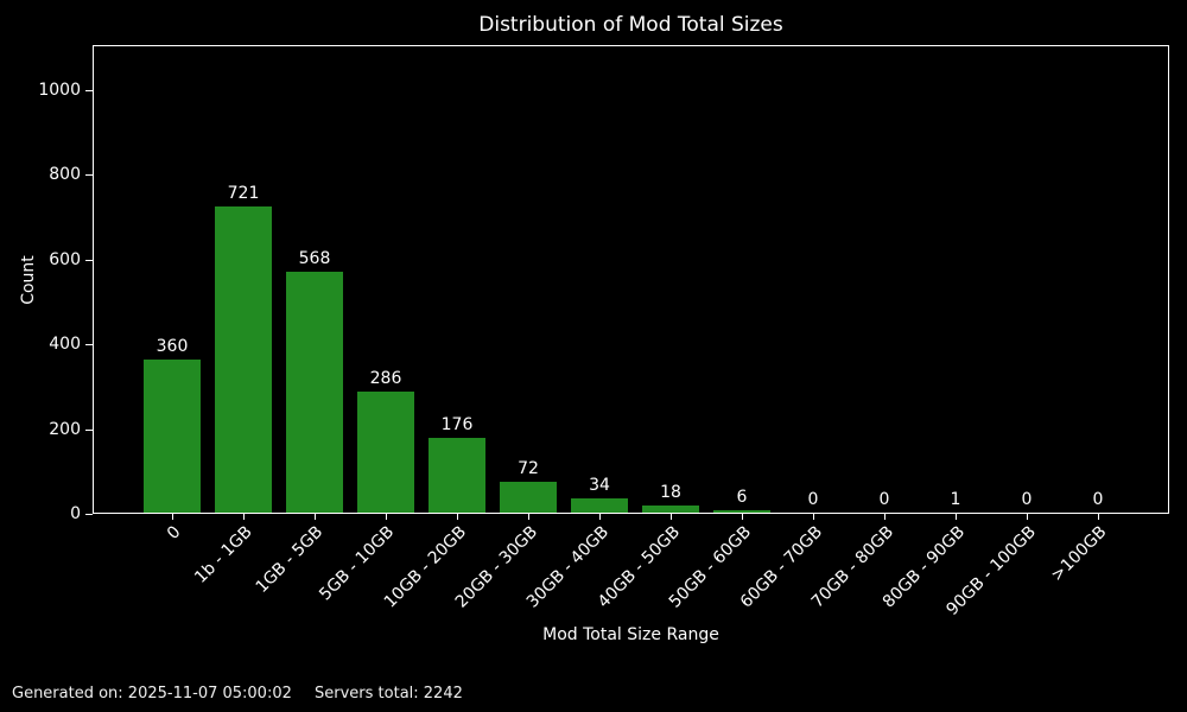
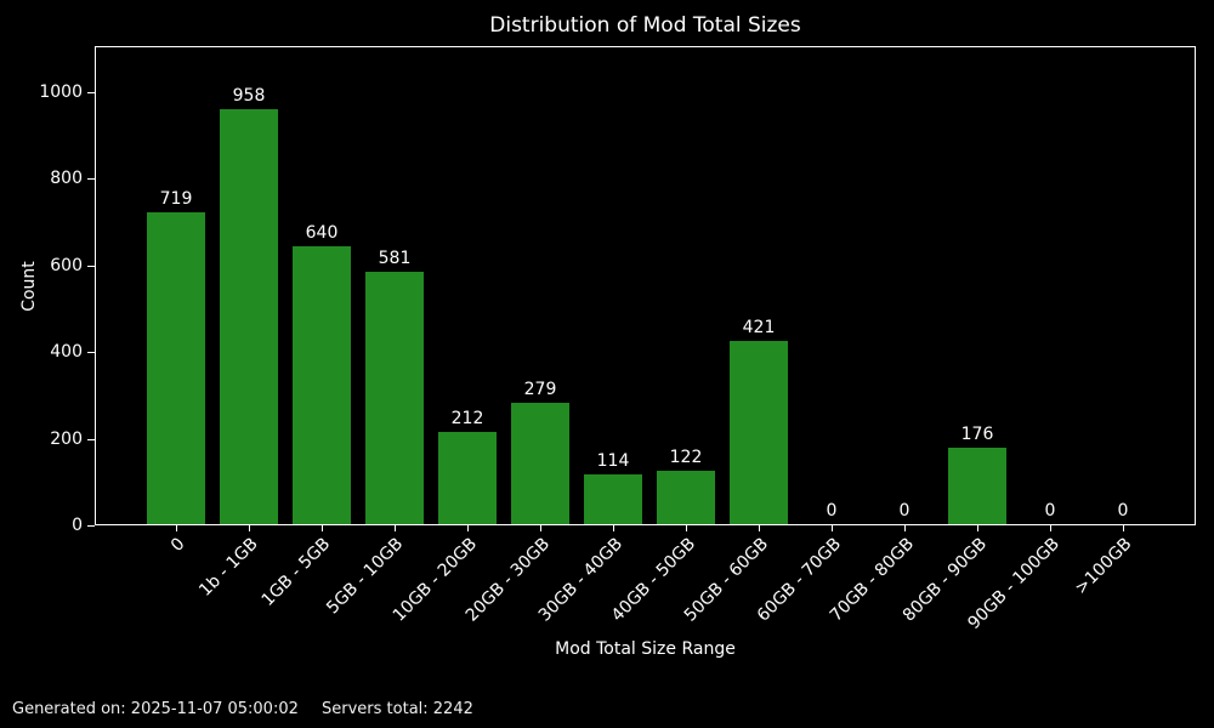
0: 360 -> 719
1b - 1GB: 721 -> 958
1GB - 5GB: 568 -> 640
5GB - 10GB: 286 -> 581
10GB - 20GB: 176 -> 212
20GB - 30GB: 72 -> 279
30GB - 40GB: 34 -> 114
40GB - 50GB: 18 -> 122
50GB - 60GB: 6 -> 421
80GB - 90GB: 1 -> 176
